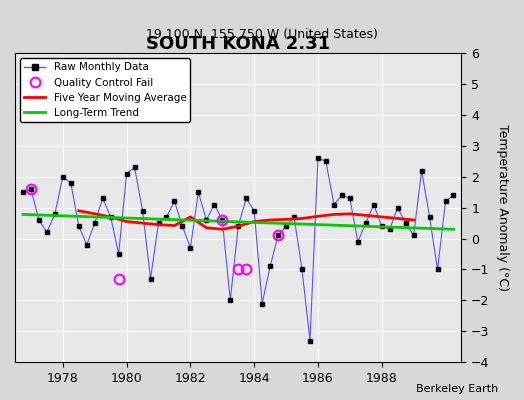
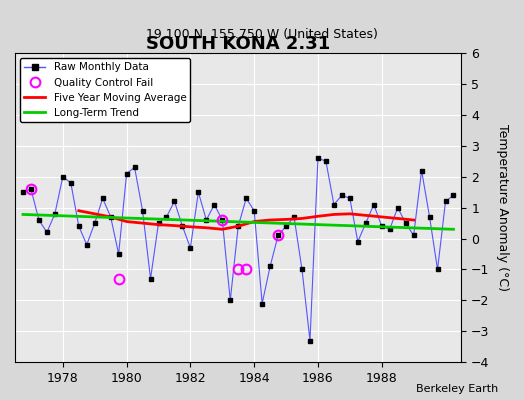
Five Year Moving Average/1982: 0.70 -> 0.38
